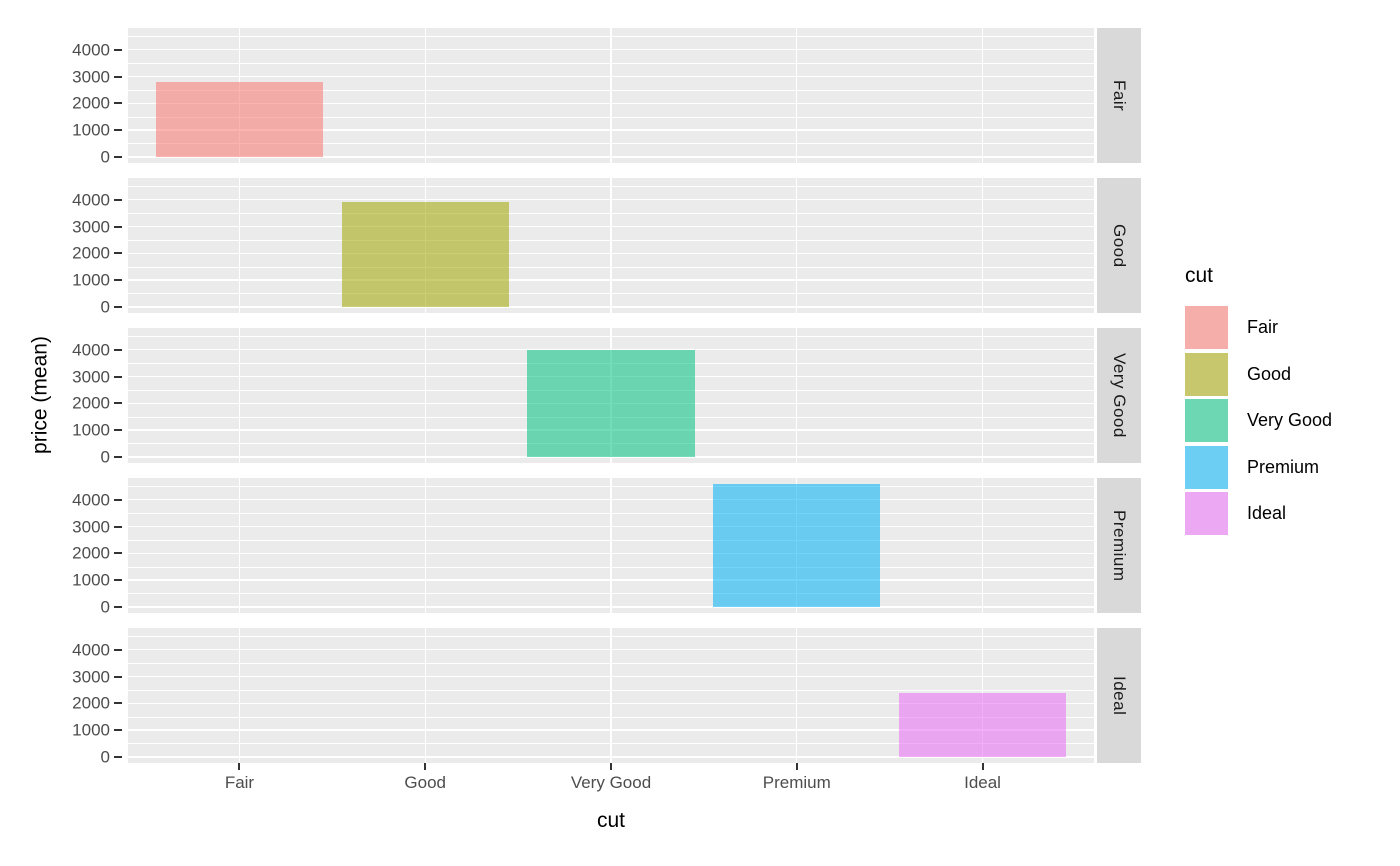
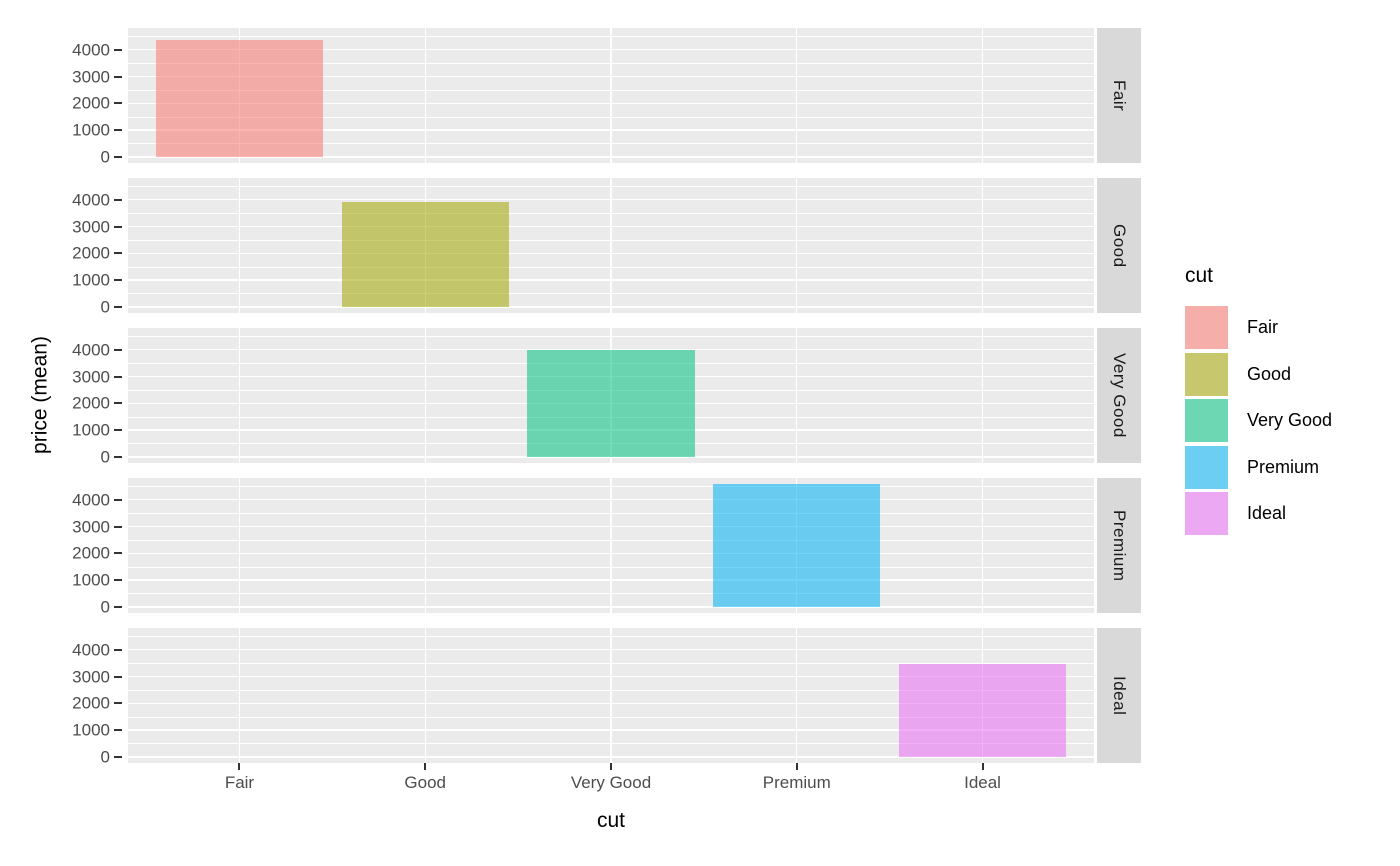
Fair: 2800 -> 4400
Ideal: 2400 -> 3500
